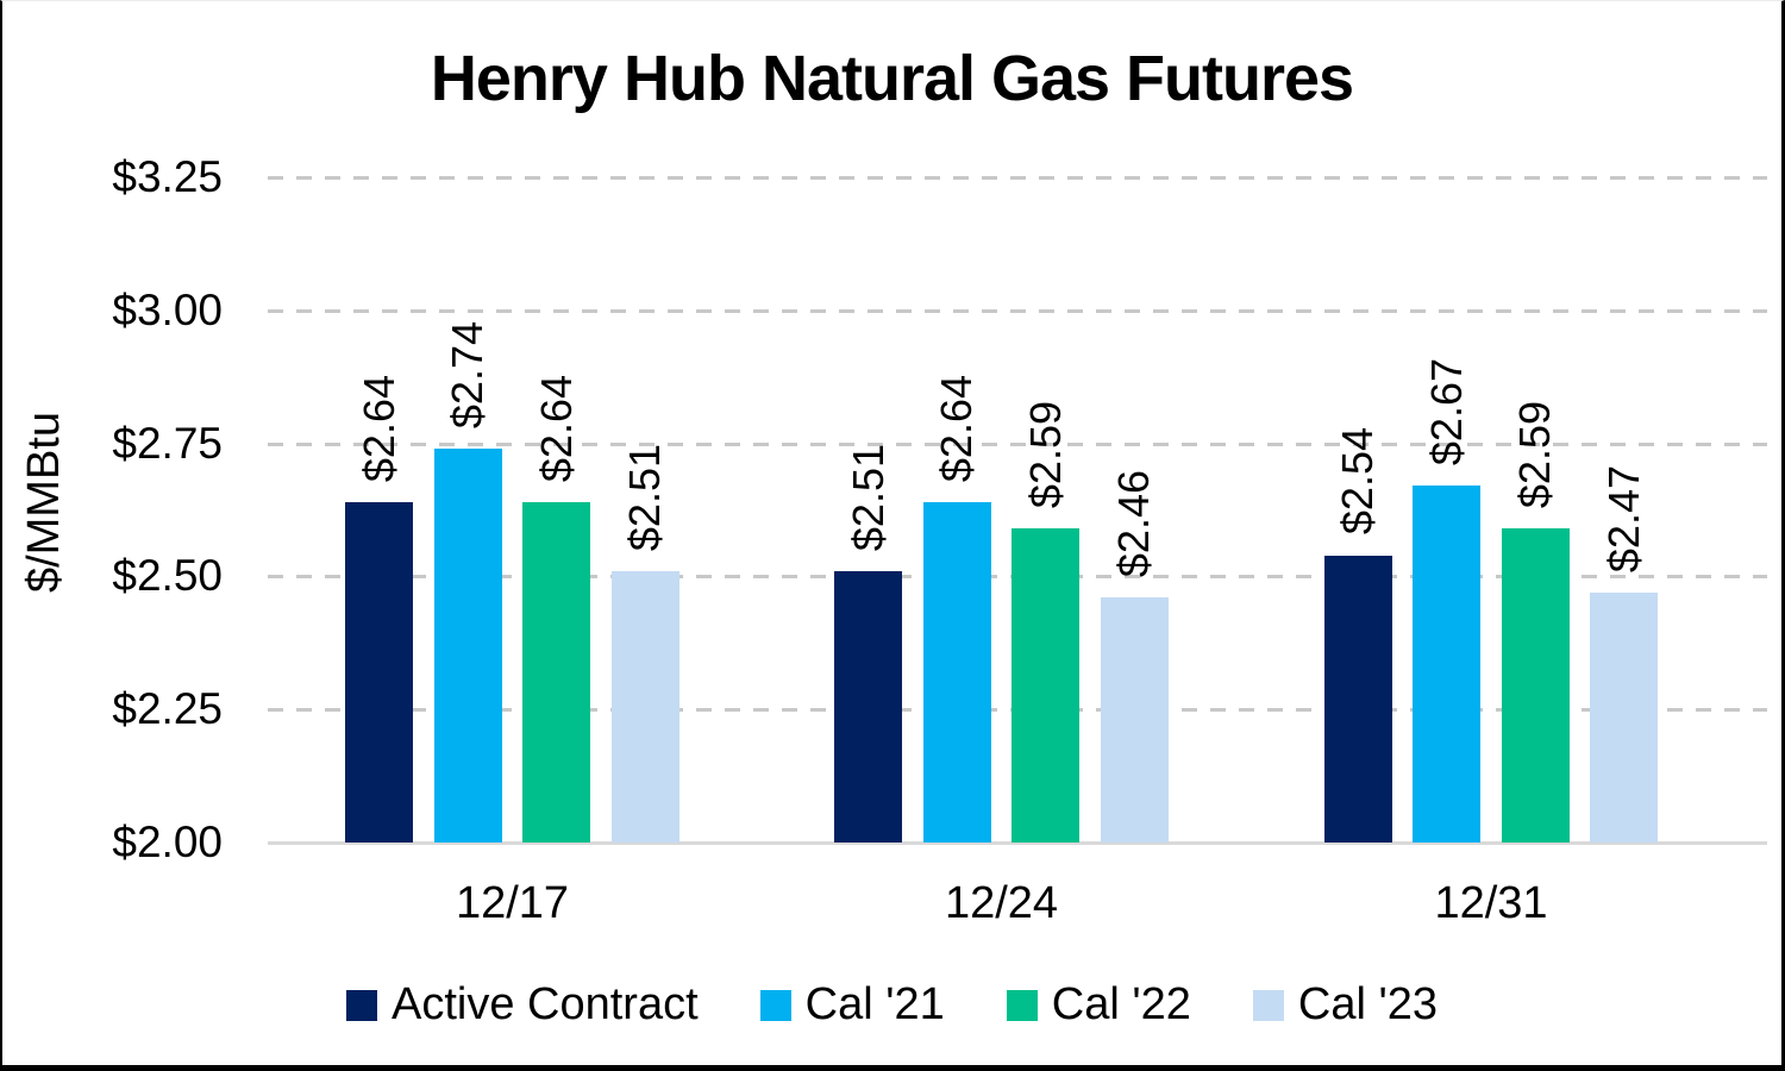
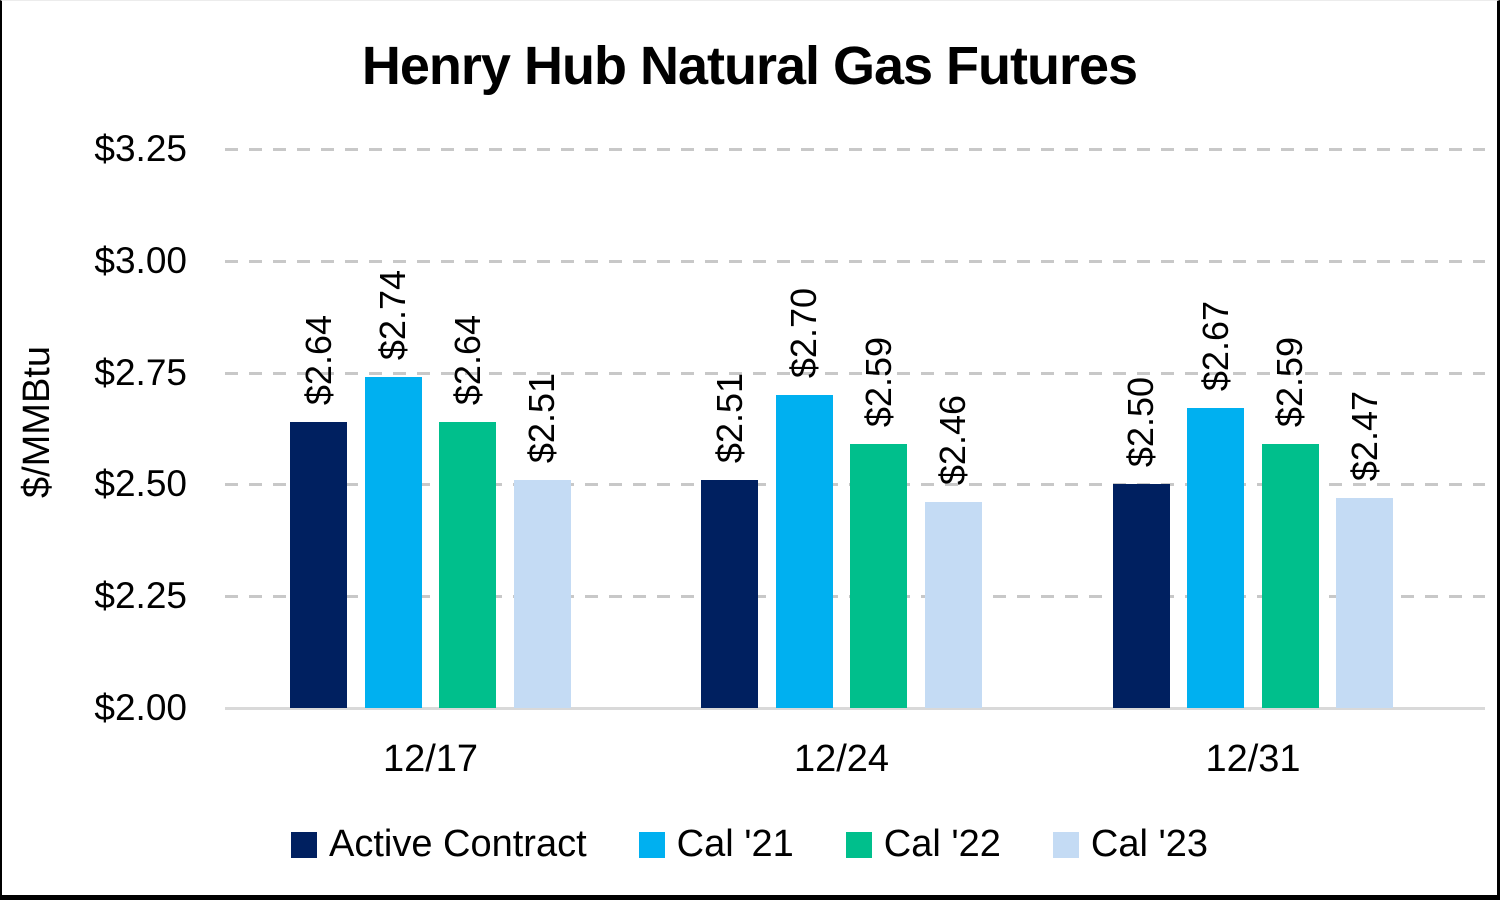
Cal '21/12/24: $2.64 -> $2.70
Active Contract/12/31: $2.54 -> $2.50
